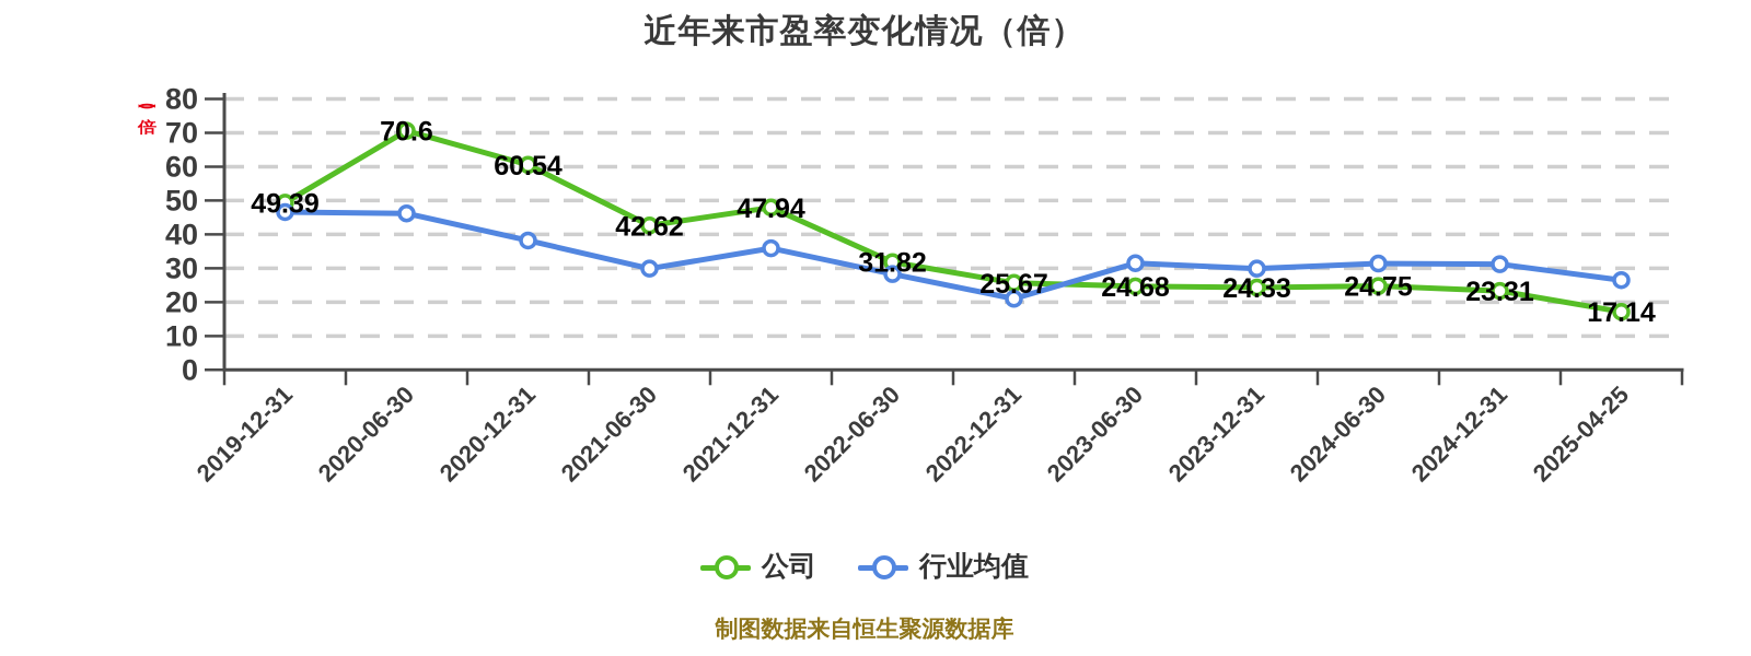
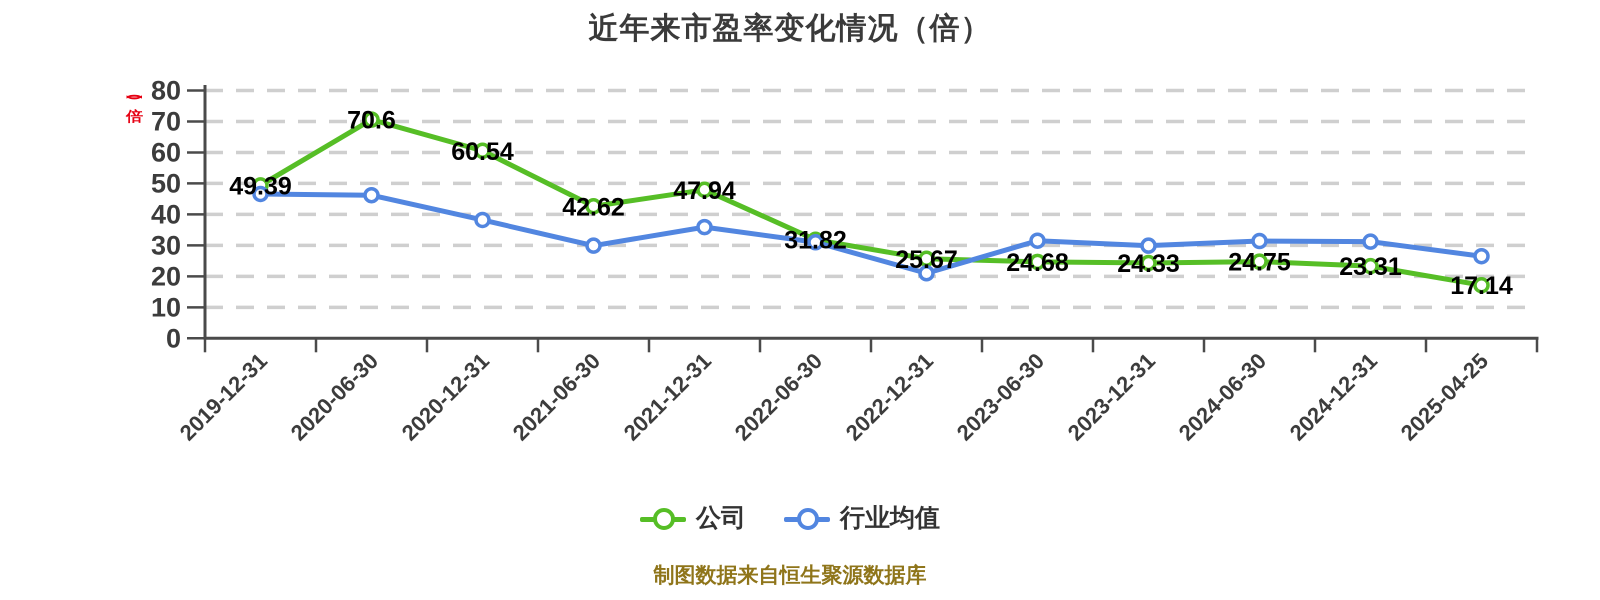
行业均值/2022-06-30: 28 -> 31
